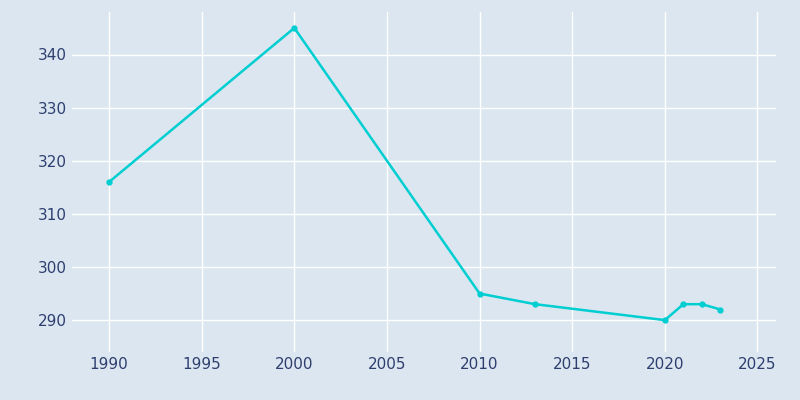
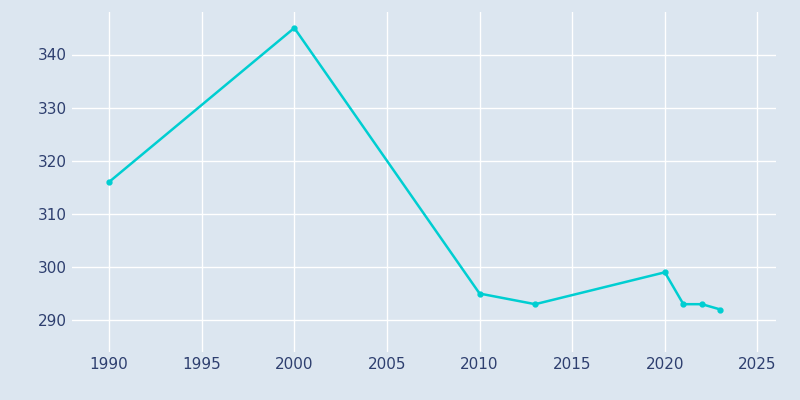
2020: 290 -> 299
